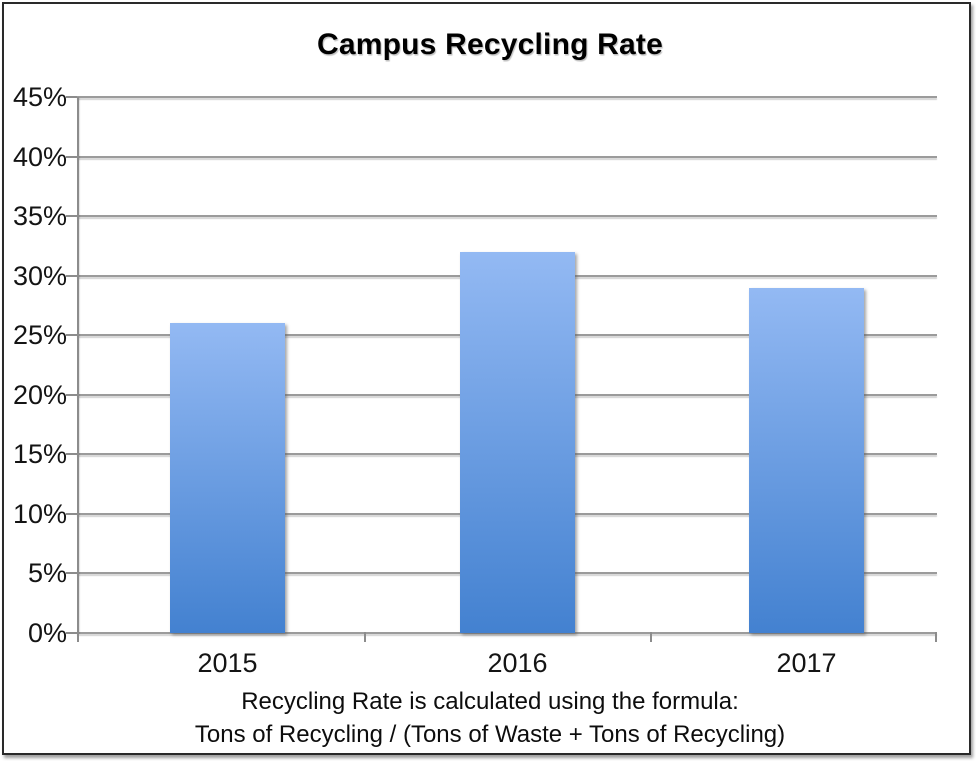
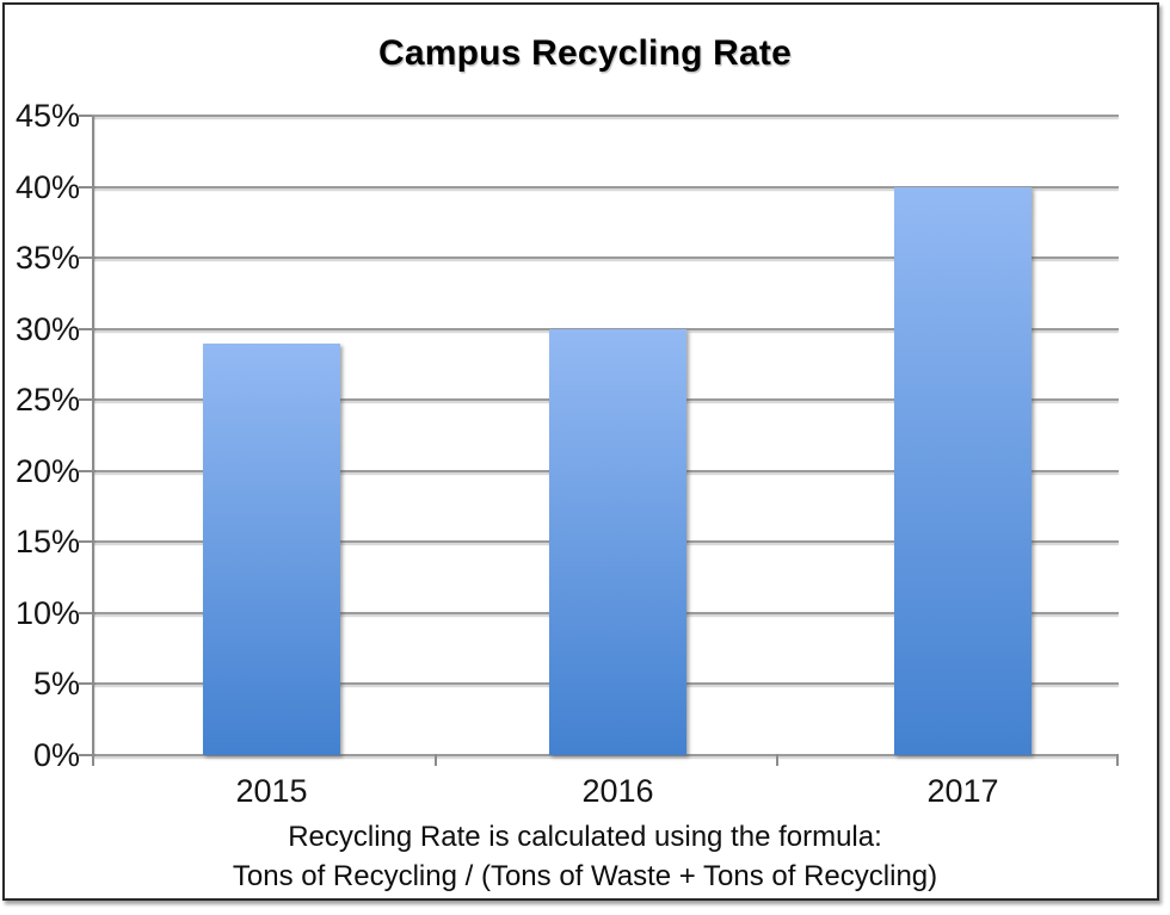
2015: 26% -> 29%
2016: 32% -> 30%
2017: 29% -> 40%
